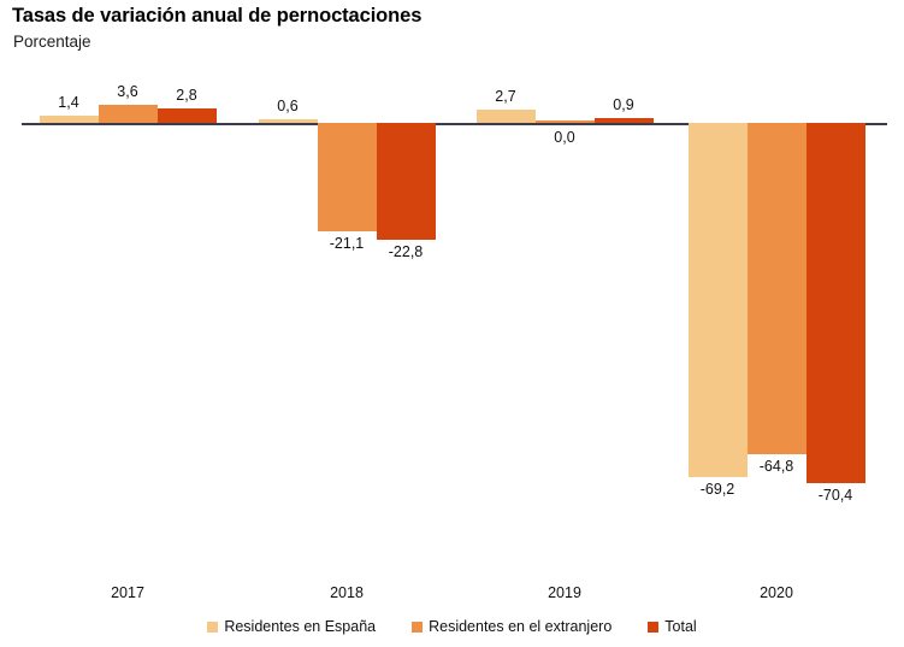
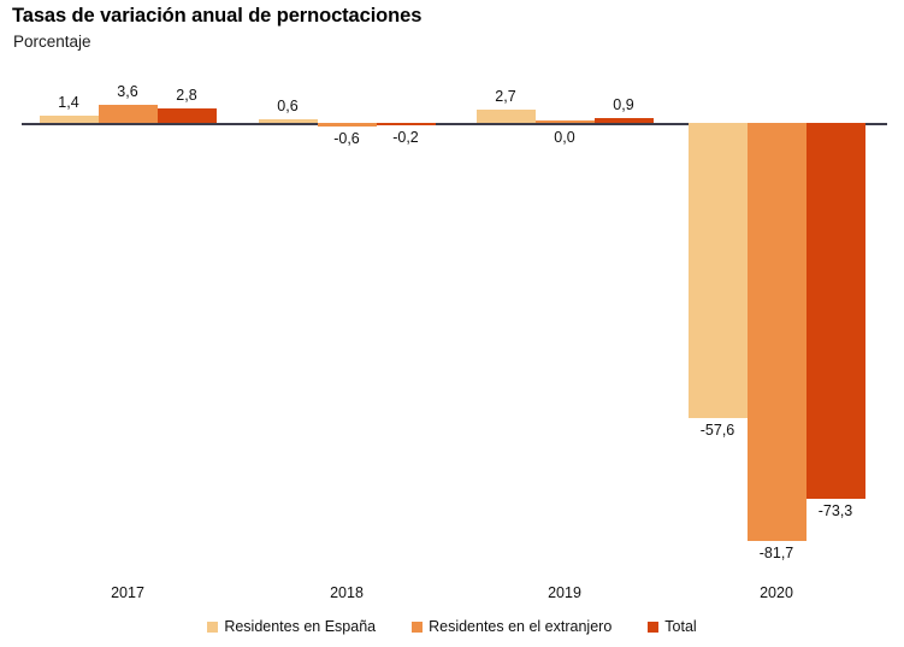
Residentes en el extranjero/2018: -21,1 -> -0,6
Total/2018: -22,8 -> -0,2
Residentes en España/2020: -69,2 -> -57,6
Residentes en el extranjero/2020: -64,8 -> -81,7
Total/2020: -70,4 -> -73,3
